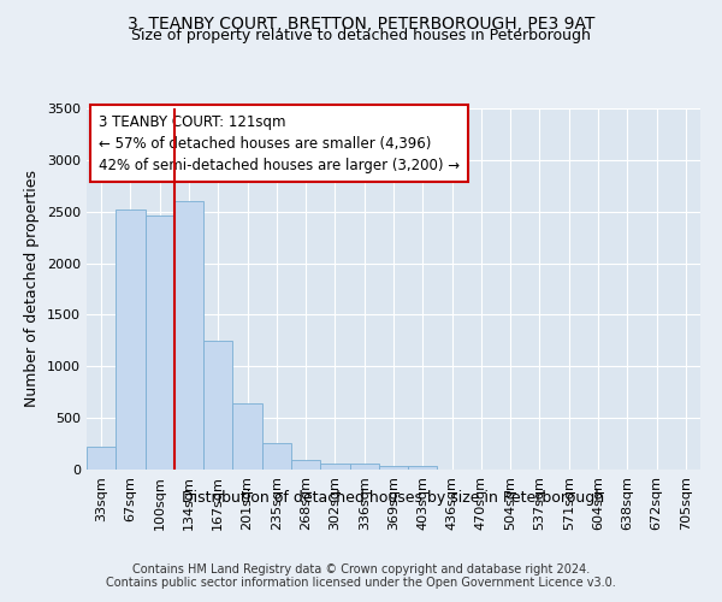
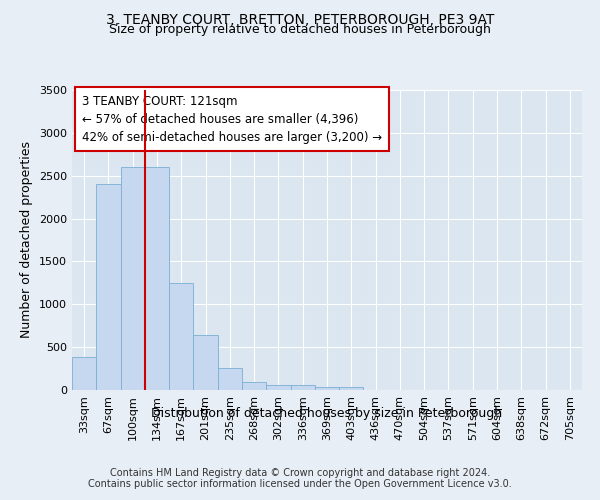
33sqm: 220 -> 380
67sqm: 2520 -> 2400
100sqm: 2460 -> 2600
